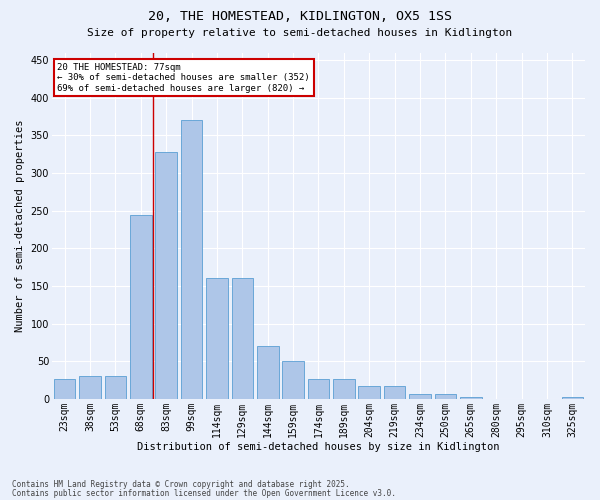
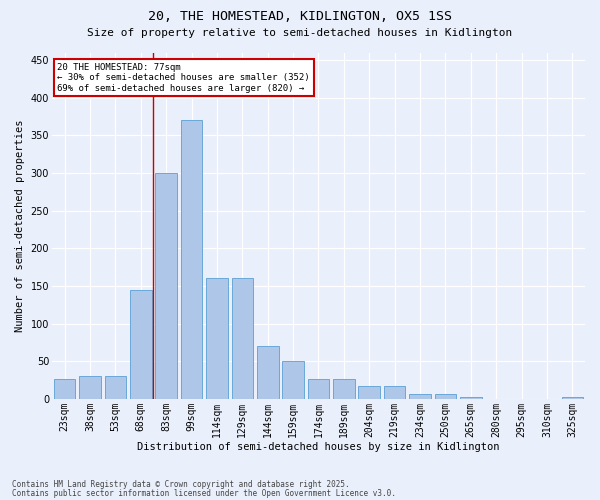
68sqm: 244 -> 145
83sqm: 328 -> 300
